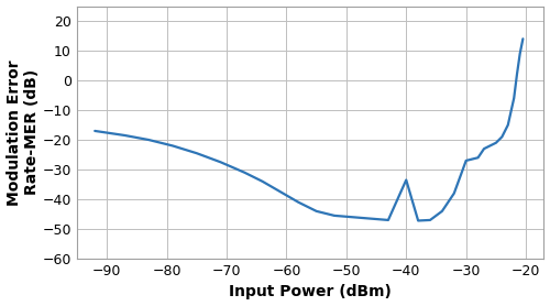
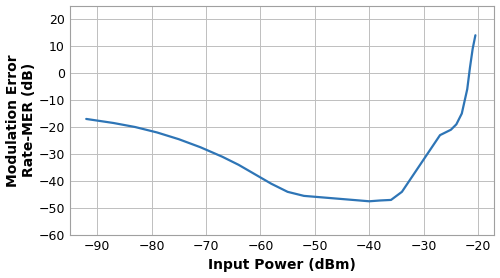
−40: -33.5 -> -47.5
−30: -27.0 -> -32.0
